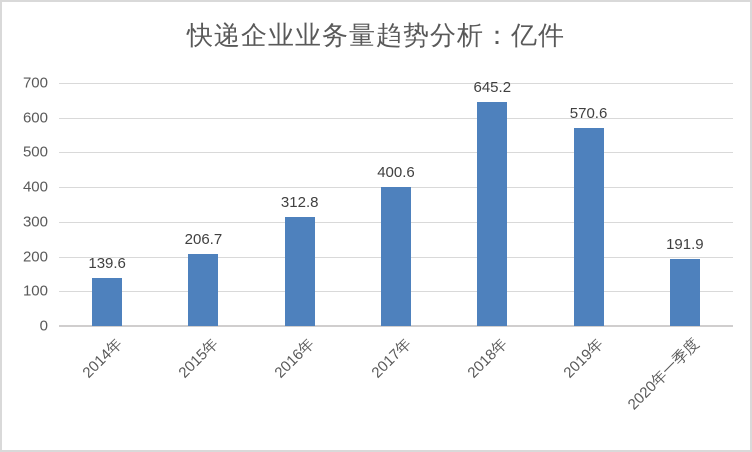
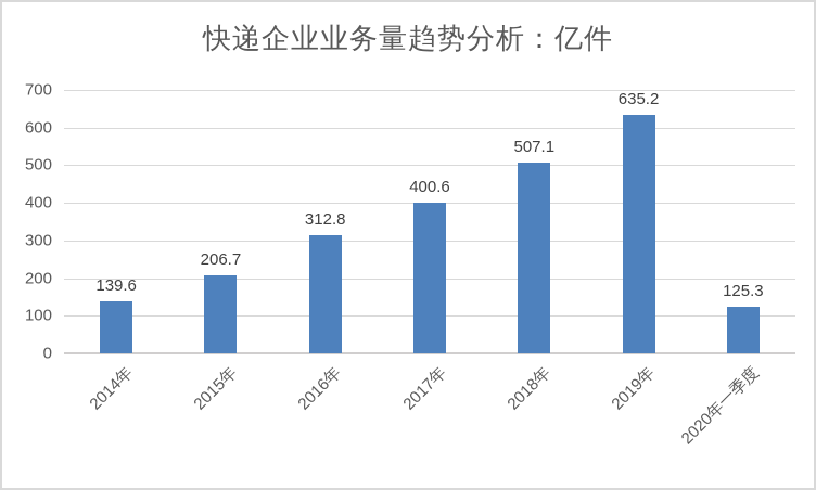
2018年: 645.2 -> 507.1
2019年: 570.6 -> 635.2
2020年一季度: 191.9 -> 125.3
